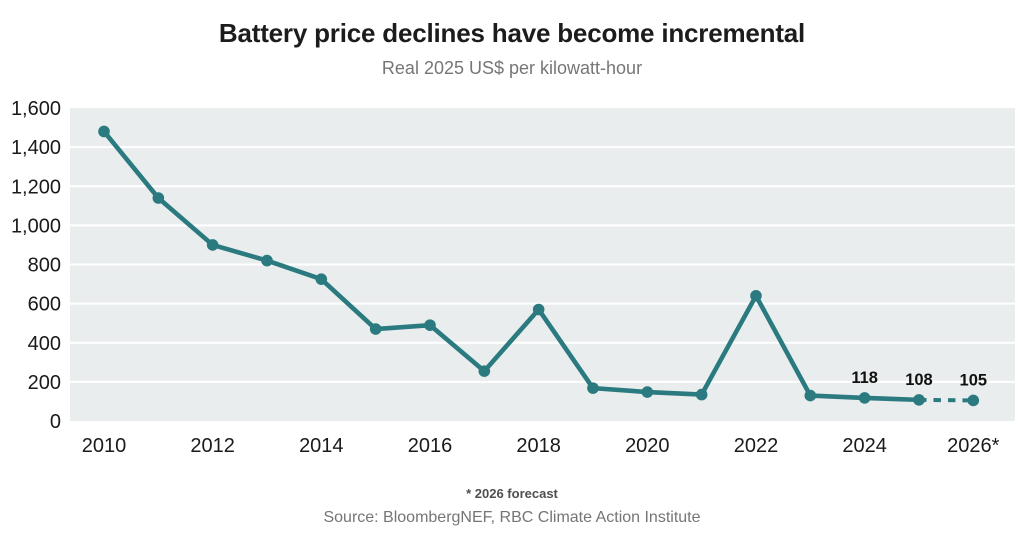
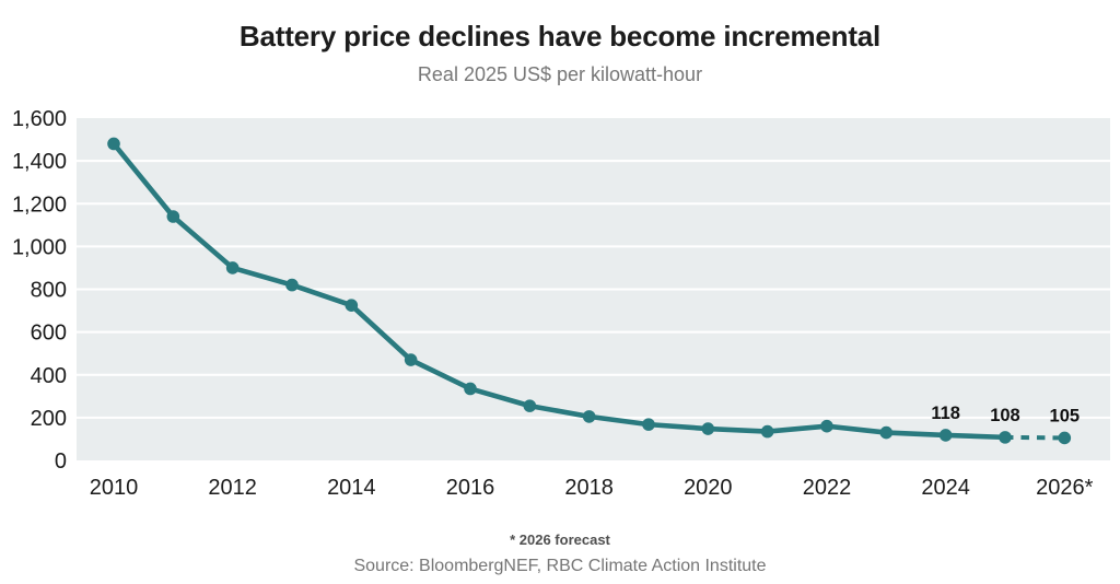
2016: 490 -> 340
2018: 570 -> 200
2022: 640 -> 160
